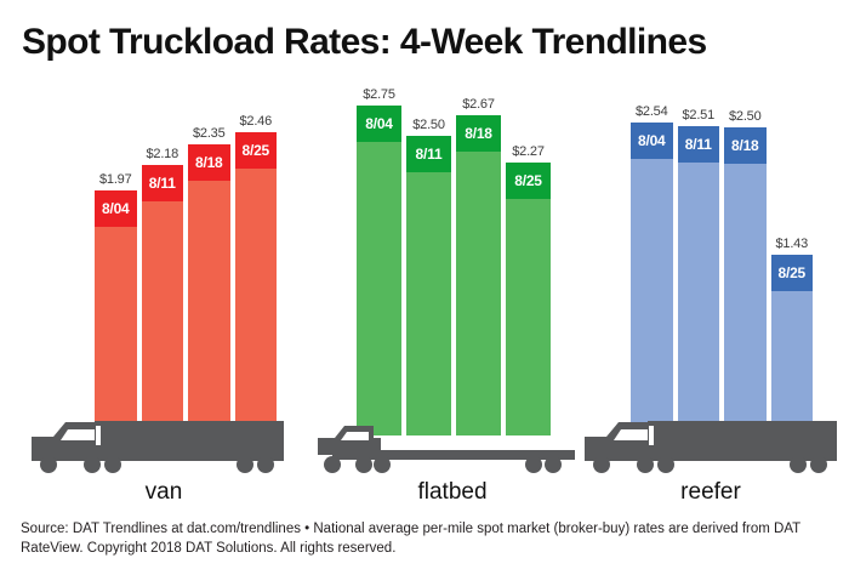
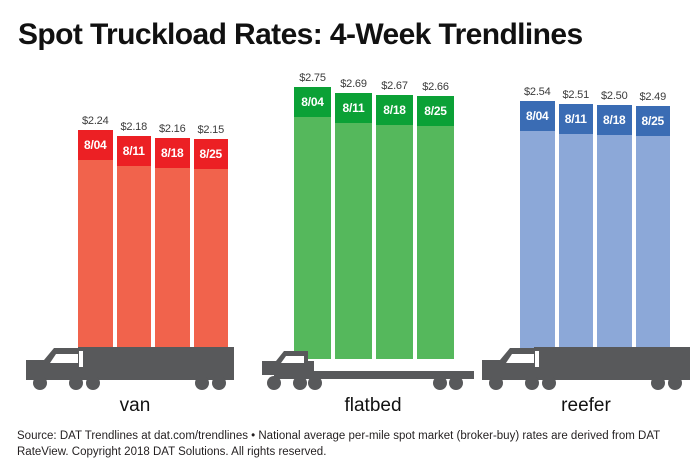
van/8/04: $1.97 -> $2.24
flatbed/8/11: $2.50 -> $2.69
van/8/18: $2.35 -> $2.16
van/8/25: $2.46 -> $2.15
flatbed/8/25: $2.27 -> $2.66
reefer/8/25: $1.43 -> $2.49
